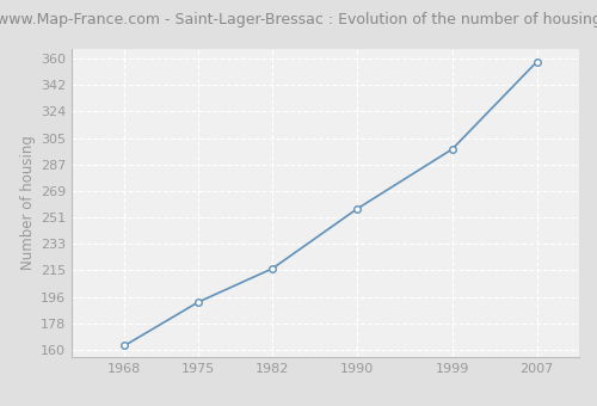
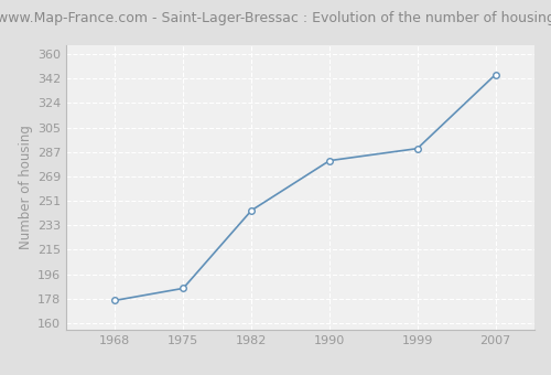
1968: 163 -> 177
1975: 193 -> 186
1982: 216 -> 244
1990: 257 -> 281
1999: 298 -> 290
2007: 358 -> 345
